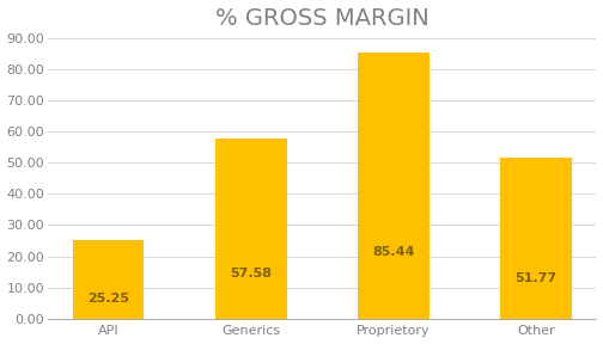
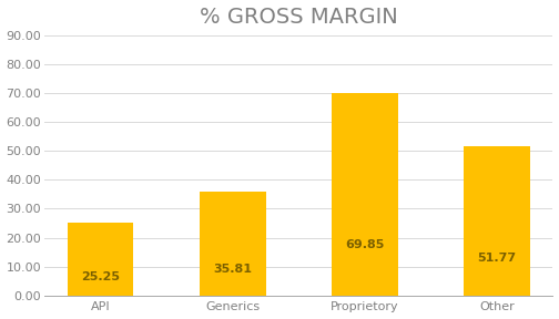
Generics: 57.58 -> 35.81
Proprietory: 85.44 -> 69.85
